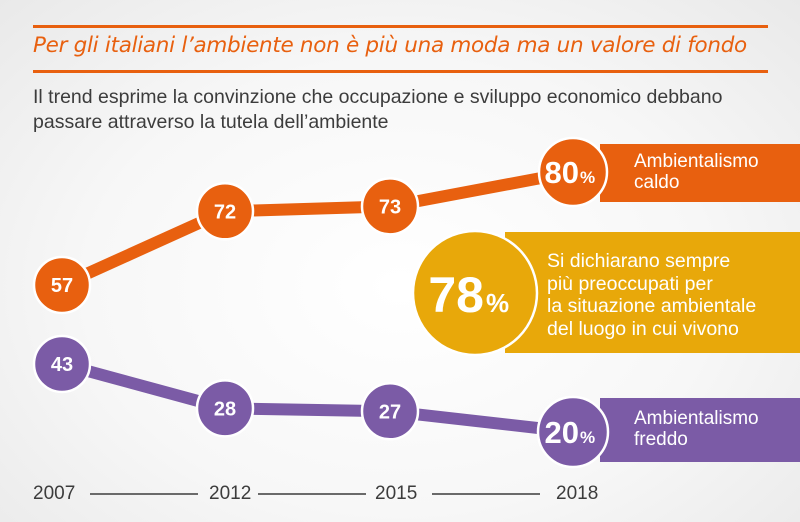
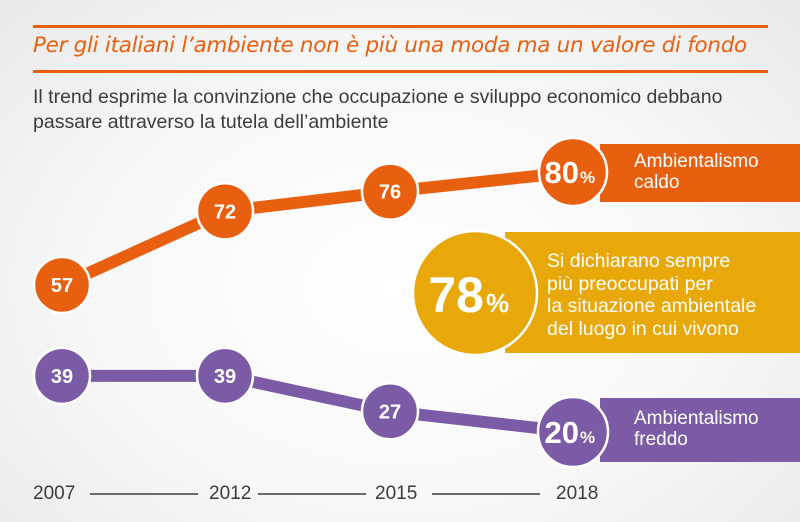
Ambientalismo freddo/2007: 43 -> 39
Ambientalismo freddo/2012: 28 -> 39
Ambientalismo caldo/2015: 73 -> 76
